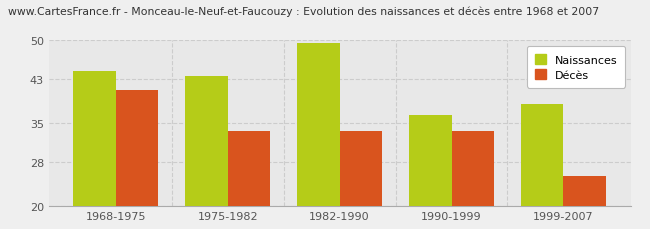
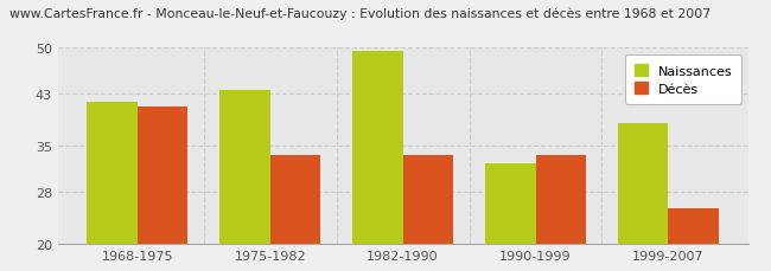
Naissances/1968-1975: 44.5 -> 41.8
Naissances/1990-1999: 36.5 -> 32.4
